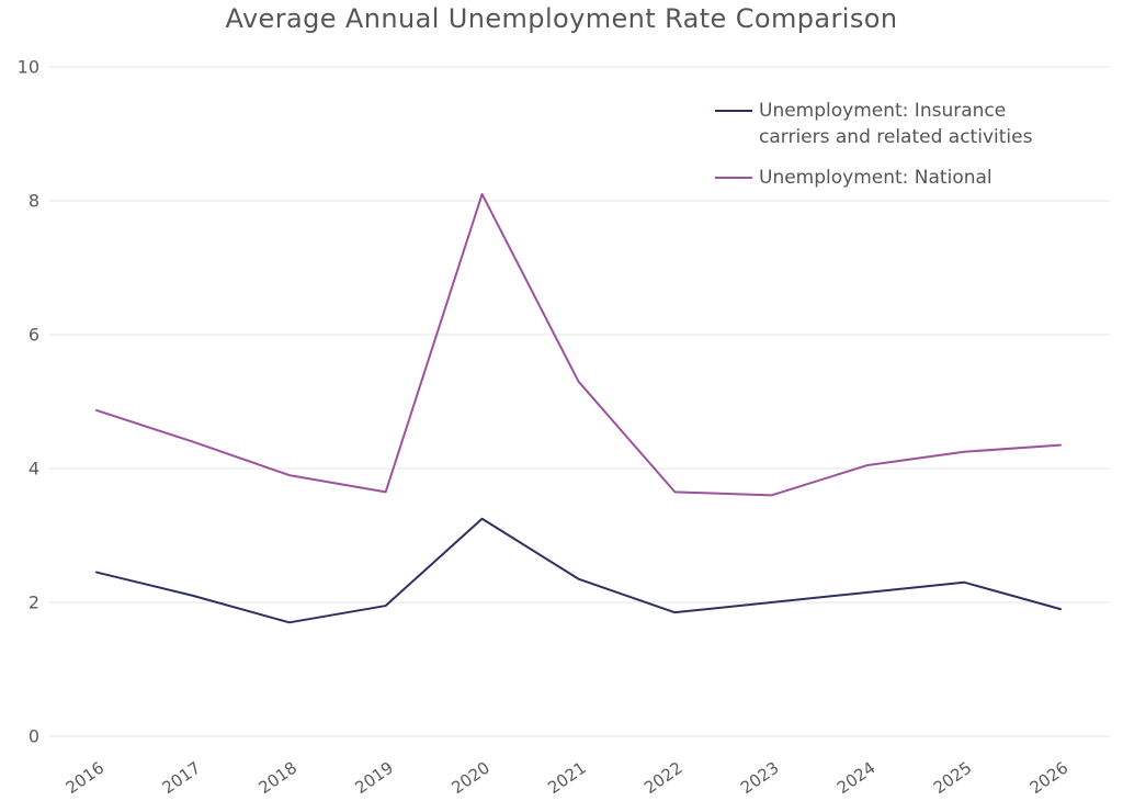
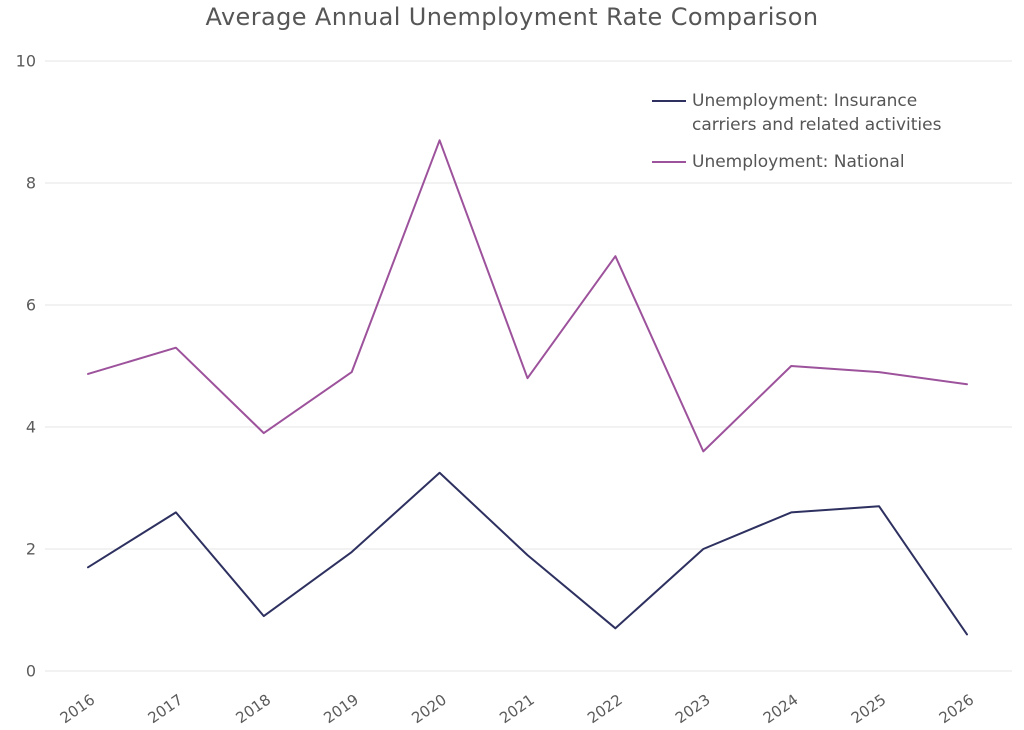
Unemployment: Insurance carriers and related activities/2016: 2.5 -> 1.7
Unemployment: Insurance carriers and related activities/2017: 2.1 -> 2.6
Unemployment: National/2017: 4.4 -> 5.3
Unemployment: Insurance carriers and related activities/2018: 1.7 -> 0.9
Unemployment: National/2019: 3.6 -> 4.9
Unemployment: National/2020: 8.1 -> 8.7
Unemployment: Insurance carriers and related activities/2021: 2.4 -> 1.9
Unemployment: National/2021: 5.3 -> 4.8
Unemployment: Insurance carriers and related activities/2022: 1.9 -> 0.7
Unemployment: National/2022: 3.6 -> 6.8
Unemployment: Insurance carriers and related activities/2024: 2.1 -> 2.6
Unemployment: National/2024: 4.0 -> 5.0
Unemployment: Insurance carriers and related activities/2025: 2.3 -> 2.7
Unemployment: National/2025: 4.2 -> 4.9
Unemployment: Insurance carriers and related activities/2026: 1.9 -> 0.6
Unemployment: National/2026: 4.3 -> 4.7
